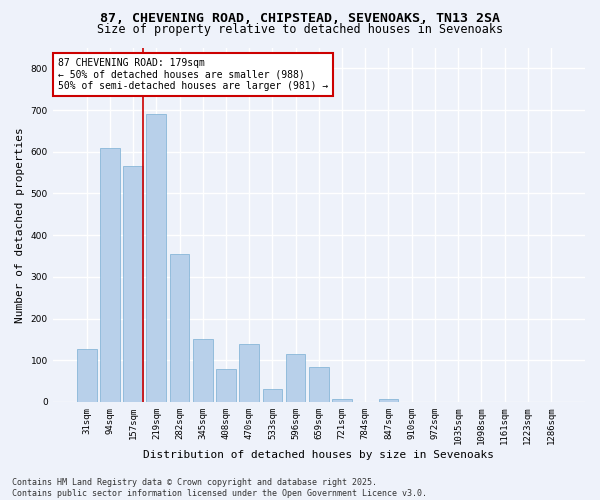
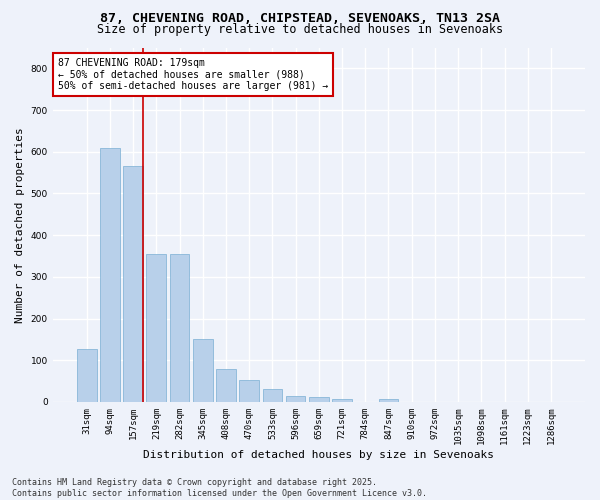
219sqm: 690 -> 355
470sqm: 140 -> 53
596sqm: 115 -> 15
659sqm: 85 -> 13
